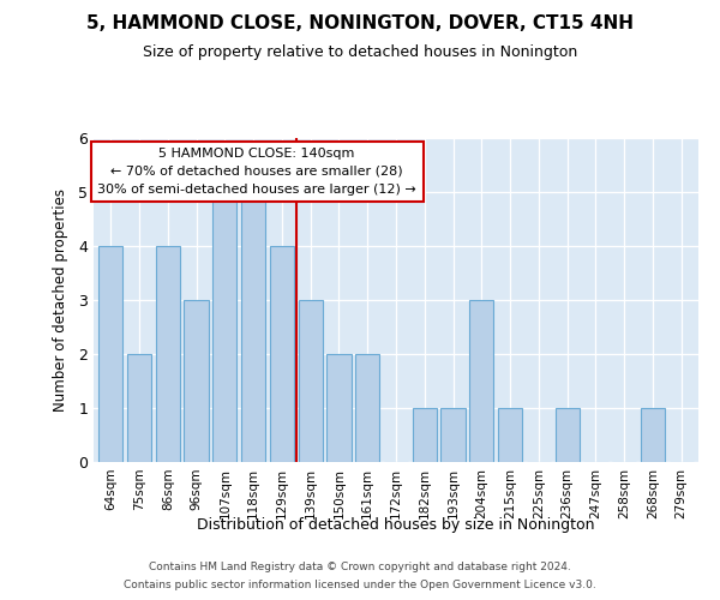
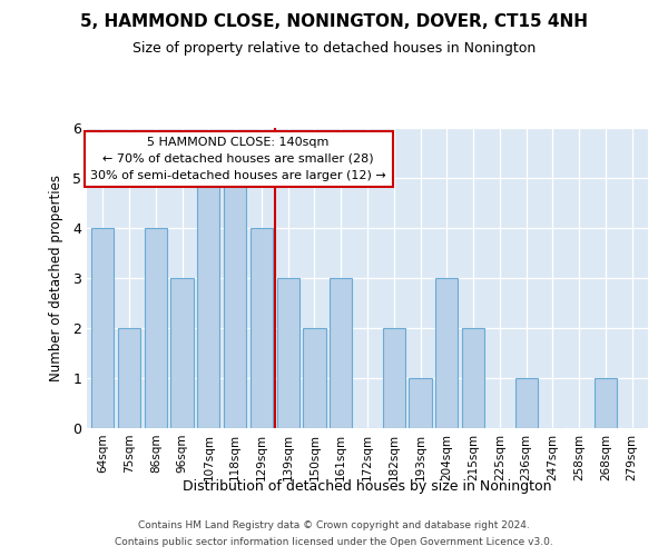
161sqm: 2 -> 3
182sqm: 1 -> 2
215sqm: 1 -> 2
